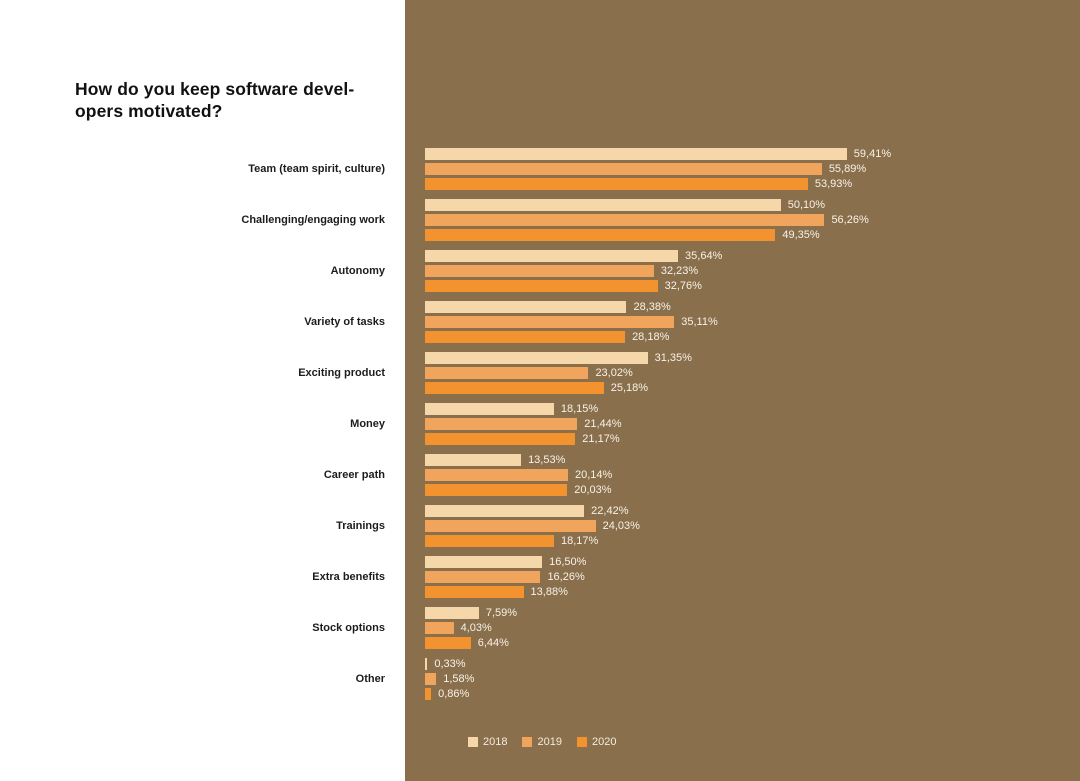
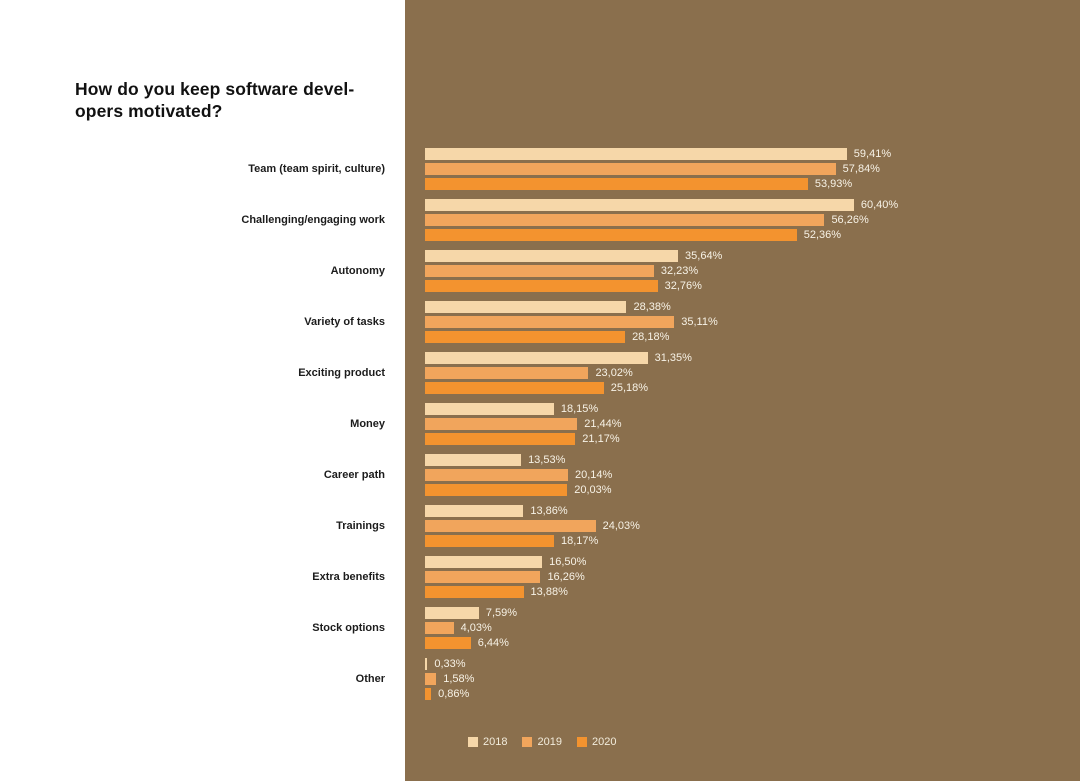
2019/Team (team spirit, culture): 55,89% -> 57,84%
2018/Challenging/engaging work: 50,10% -> 60,40%
2020/Challenging/engaging work: 49,35% -> 52,36%
2018/Trainings: 22,42% -> 13,86%
